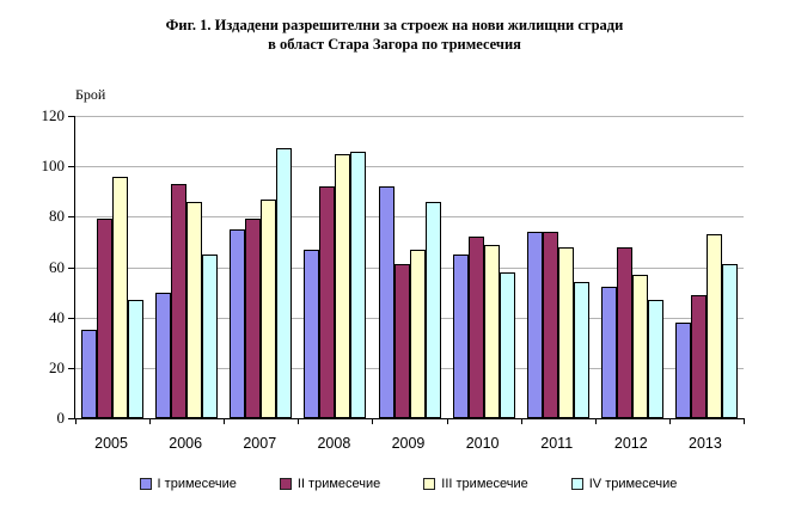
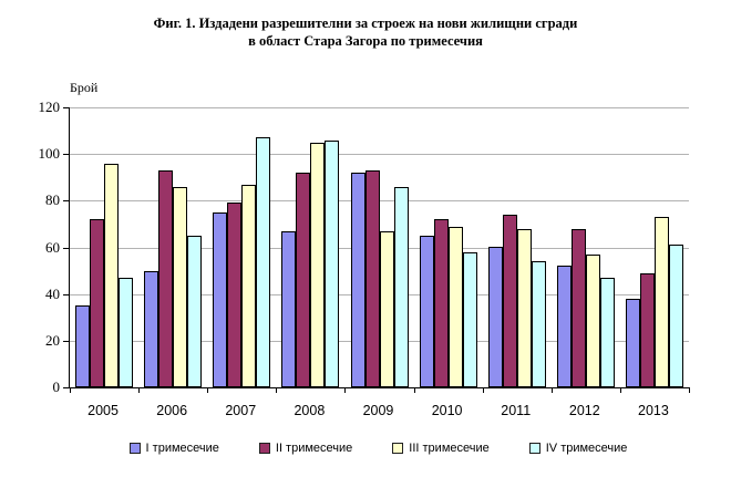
II тримесечие/2005: 79 -> 72
II тримесечие/2009: 61 -> 93
I тримесечие/2011: 74 -> 60
